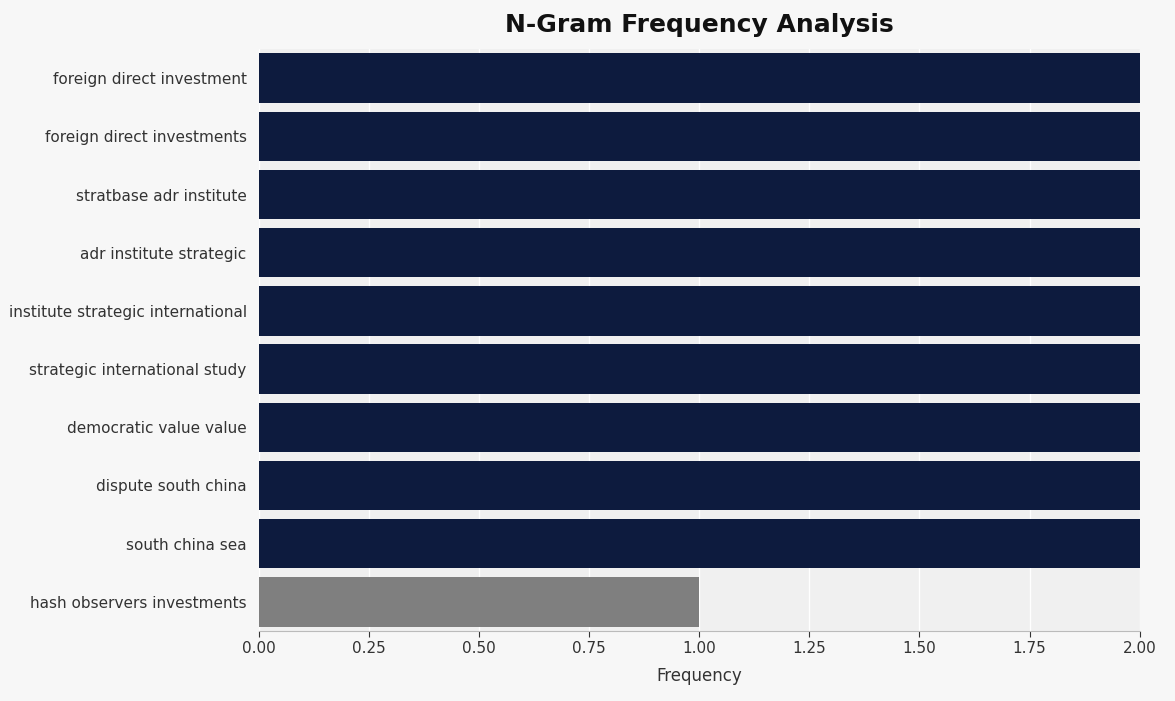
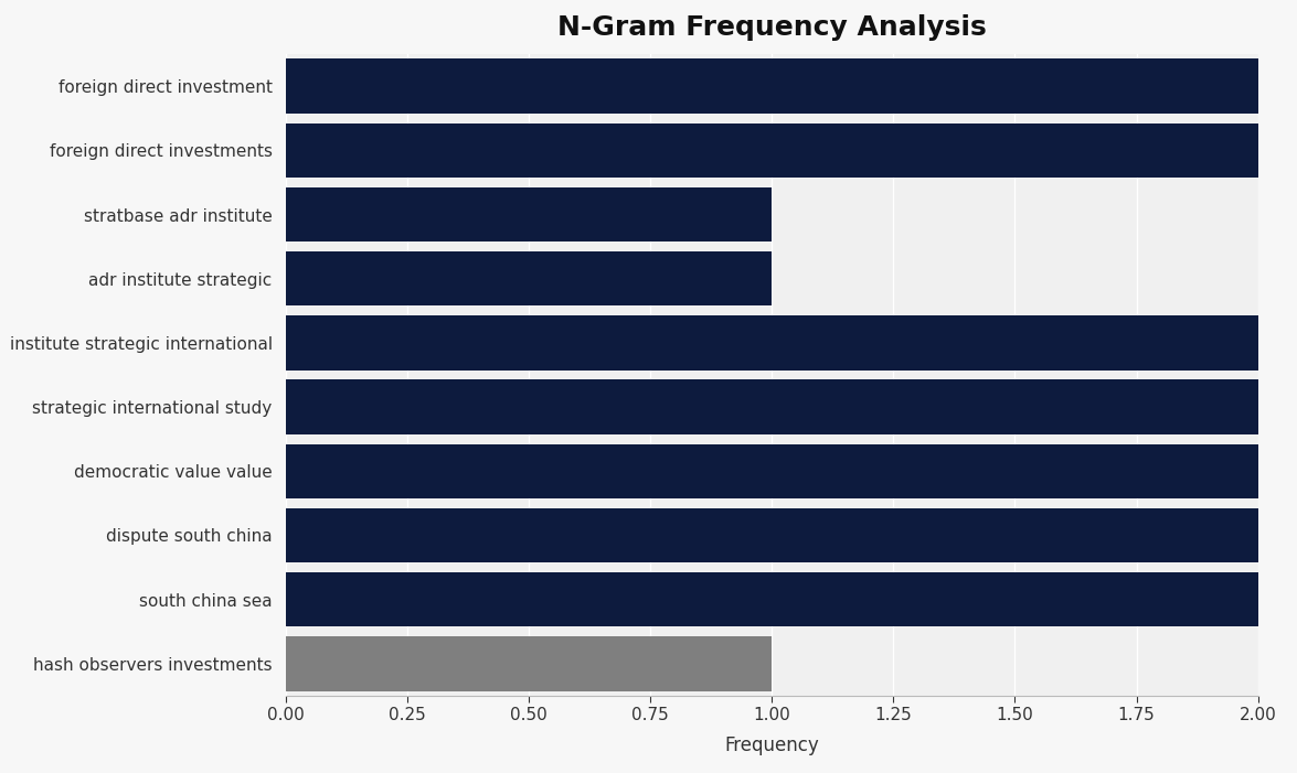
stratbase adr institute: 2 -> 1
adr institute strategic: 2 -> 1
